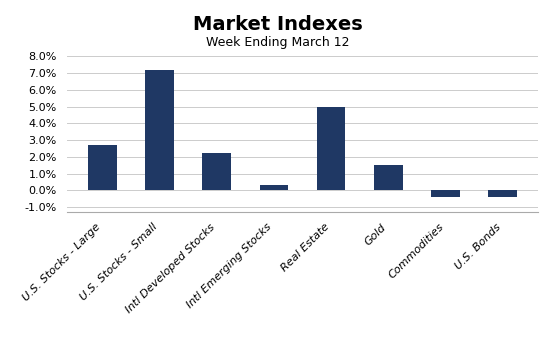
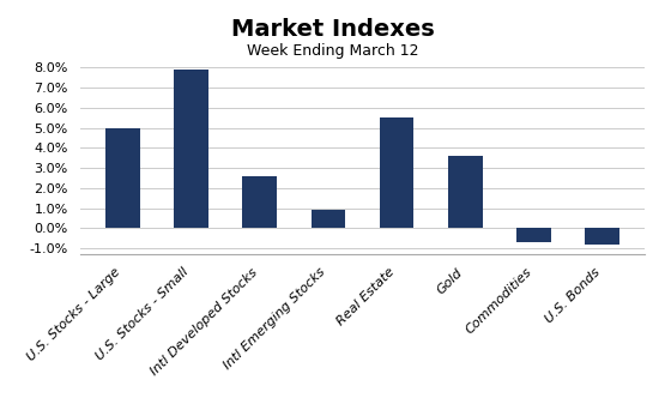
U.S. Stocks - Large: 2.7% -> 5.0%
U.S. Stocks - Small: 7.2% -> 7.9%
Intl Developed Stocks: 2.2% -> 2.6%
Intl Emerging Stocks: 0.3% -> 0.9%
Real Estate: 5.0% -> 5.5%
Gold: 1.5% -> 3.6%
Commodities: -0.4% -> -0.7%
U.S. Bonds: -0.4% -> -0.8%
